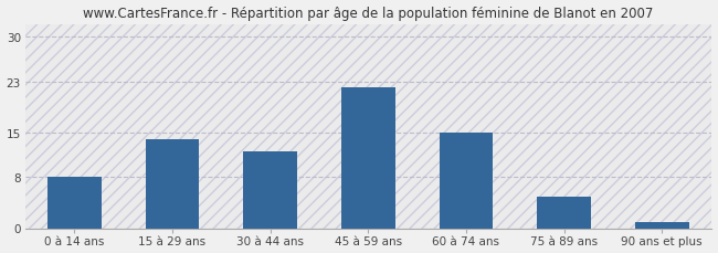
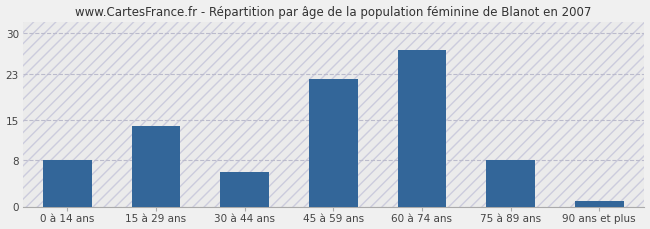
30 à 44 ans: 12 -> 6
60 à 74 ans: 15 -> 27
75 à 89 ans: 5 -> 8
